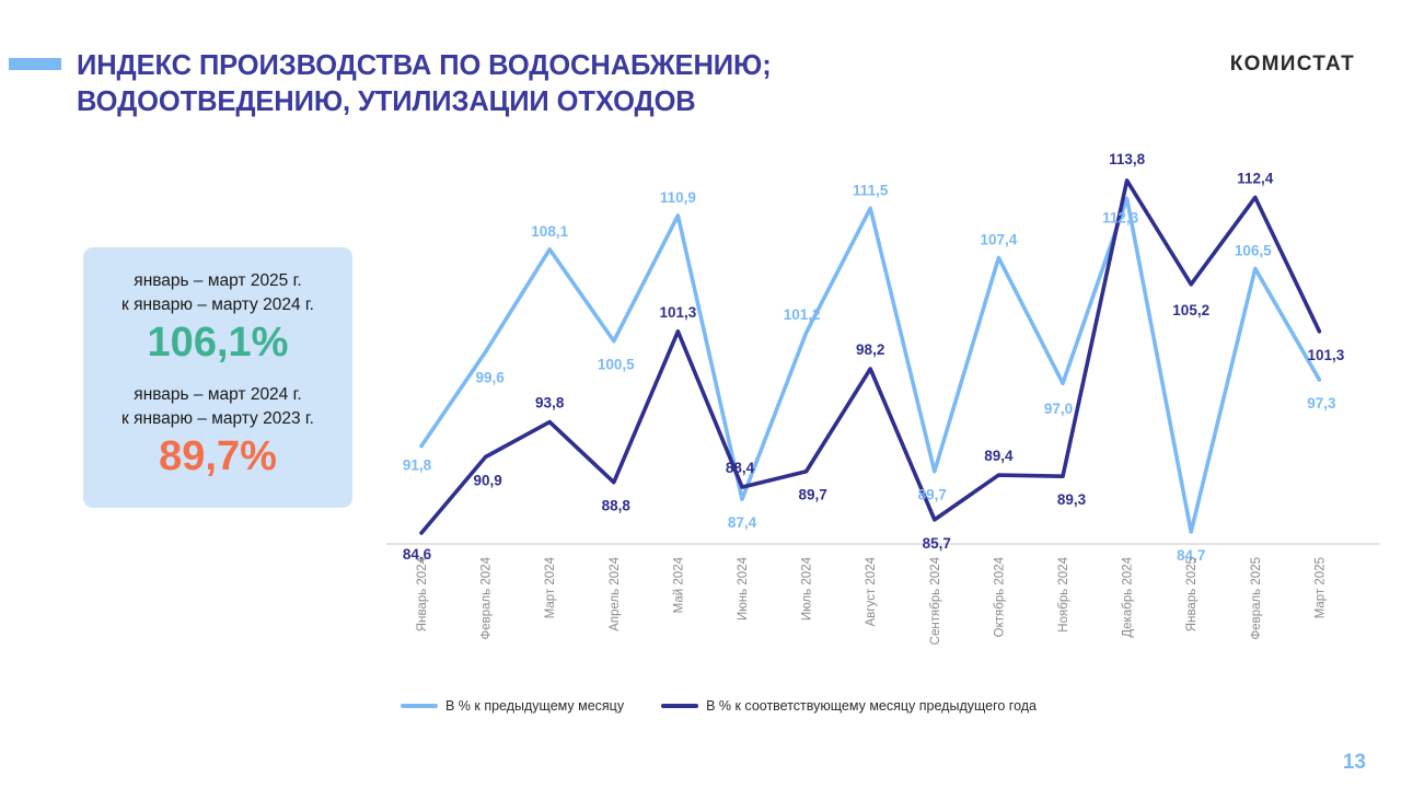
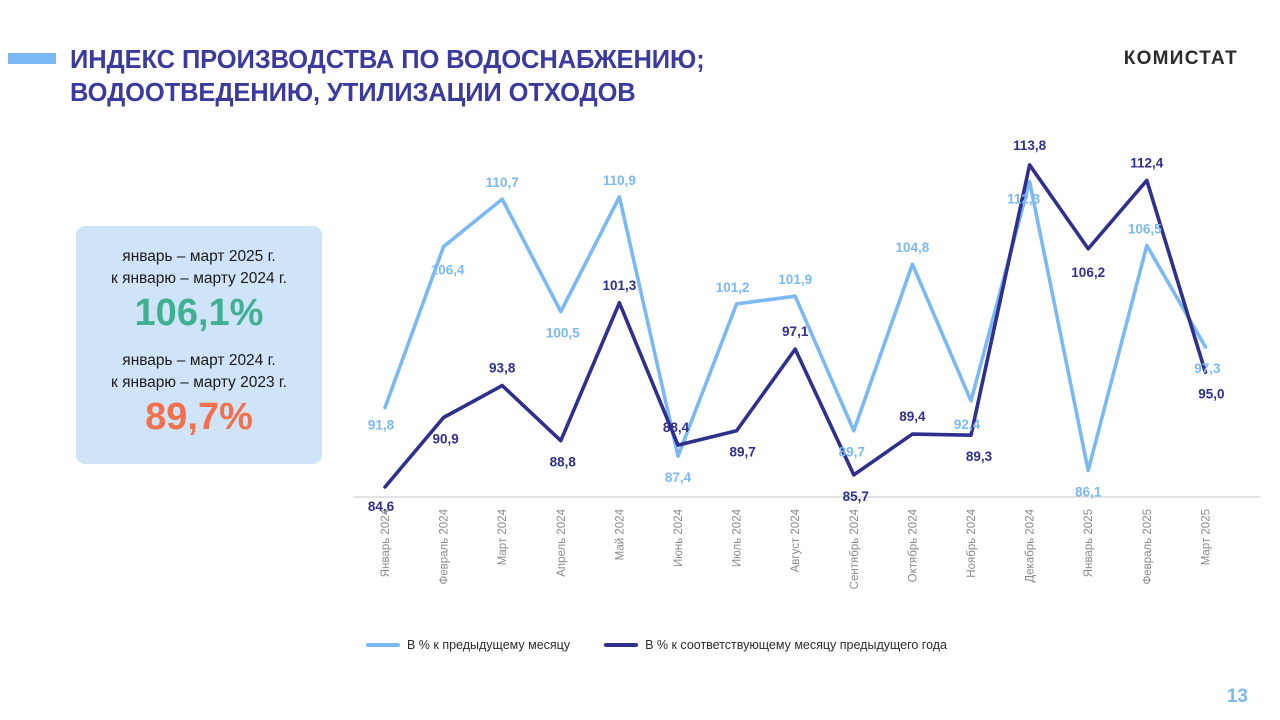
В % к предыдущему месяцу/Февраль 2024: 99,6 -> 106,4
В % к предыдущему месяцу/Март 2024: 108,1 -> 110,7
В % к предыдущему месяцу/Август 2024: 111,5 -> 101,9
В % к соответствующему месяцу предыдущего года/Август 2024: 98,2 -> 97,1
В % к предыдущему месяцу/Октябрь 2024: 107,4 -> 104,8
В % к предыдущему месяцу/Ноябрь 2024: 97,0 -> 92,4
В % к предыдущему месяцу/Январь 2025: 84,7 -> 86,1
В % к соответствующему месяцу предыдущего года/Январь 2025: 105,2 -> 106,2
В % к соответствующему месяцу предыдущего года/Март 2025: 101,3 -> 95,0
